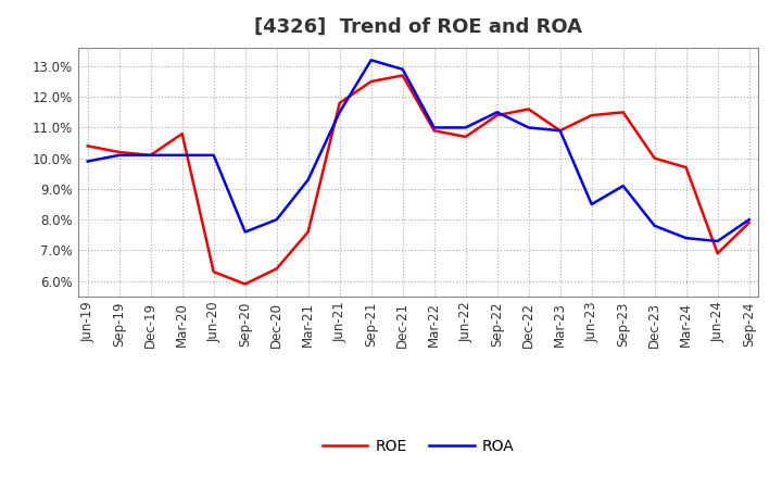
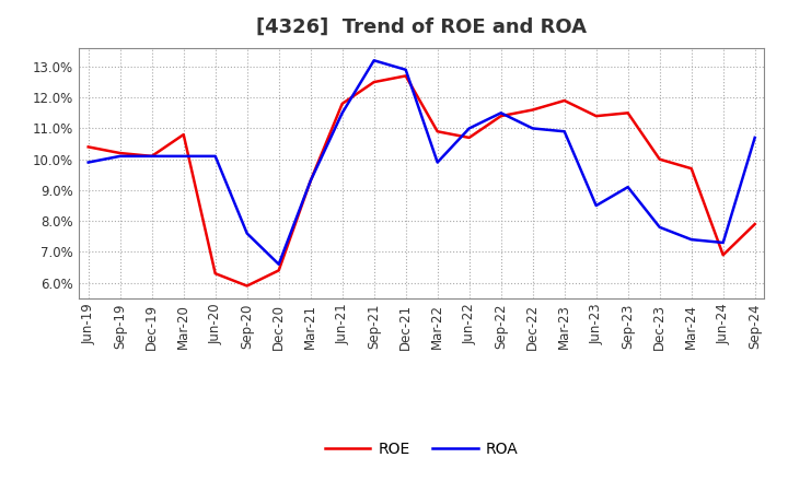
ROA/Dec-20: 8.0% -> 6.6%
ROE/Mar-21: 7.6% -> 9.3%
ROA/Mar-22: 11.0% -> 9.9%
ROE/Mar-23: 10.9% -> 11.9%
ROA/Sep-24: 8.0% -> 10.7%
